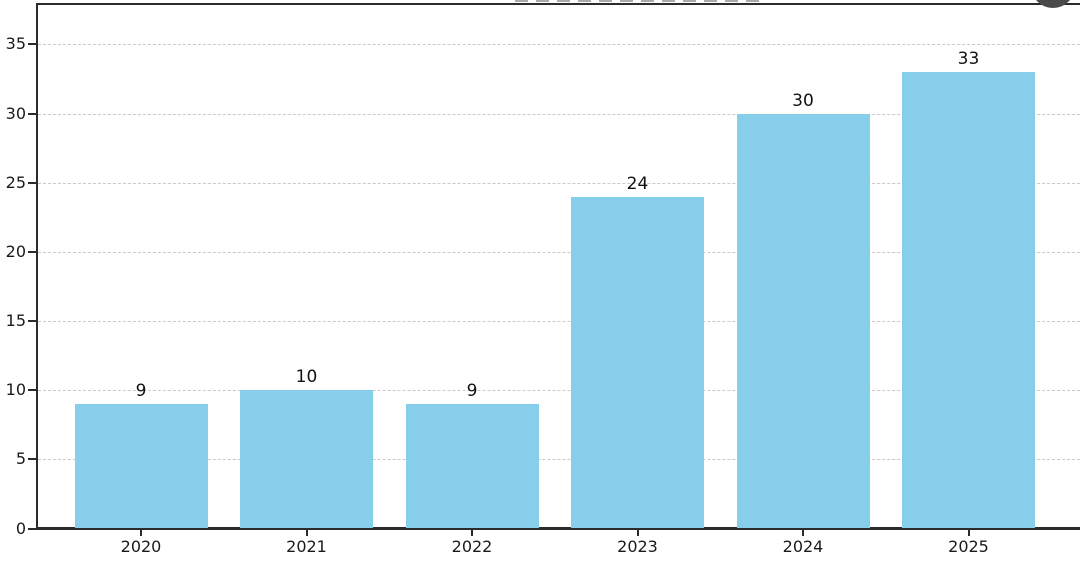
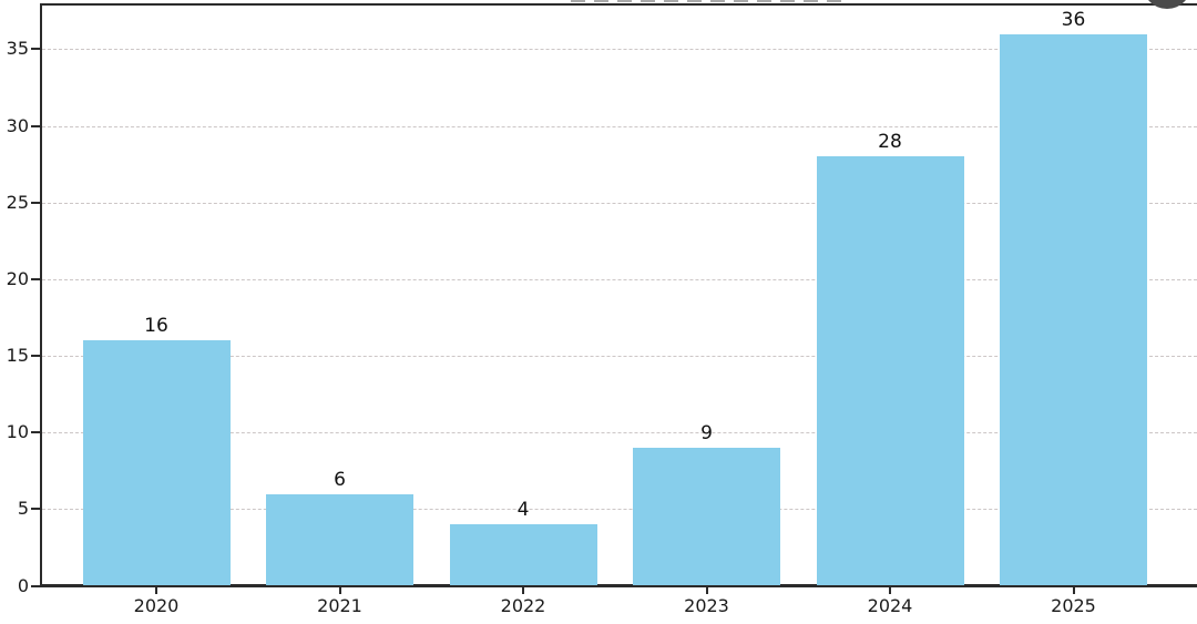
2020: 9 -> 16
2021: 10 -> 6
2022: 9 -> 4
2023: 24 -> 9
2024: 30 -> 28
2025: 33 -> 36
